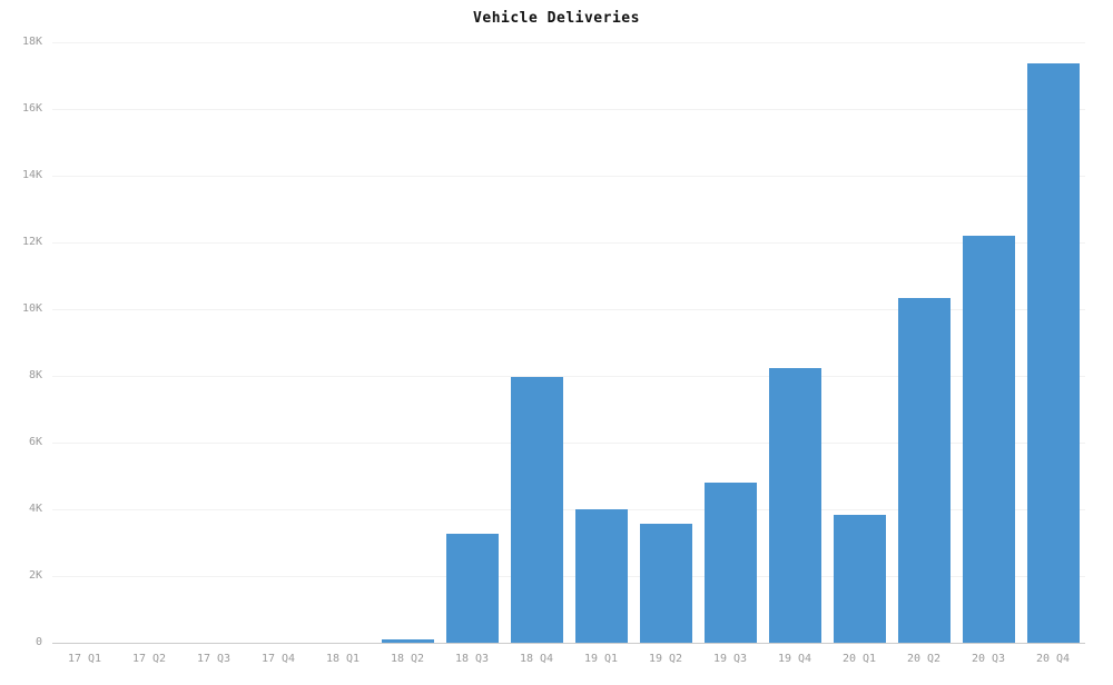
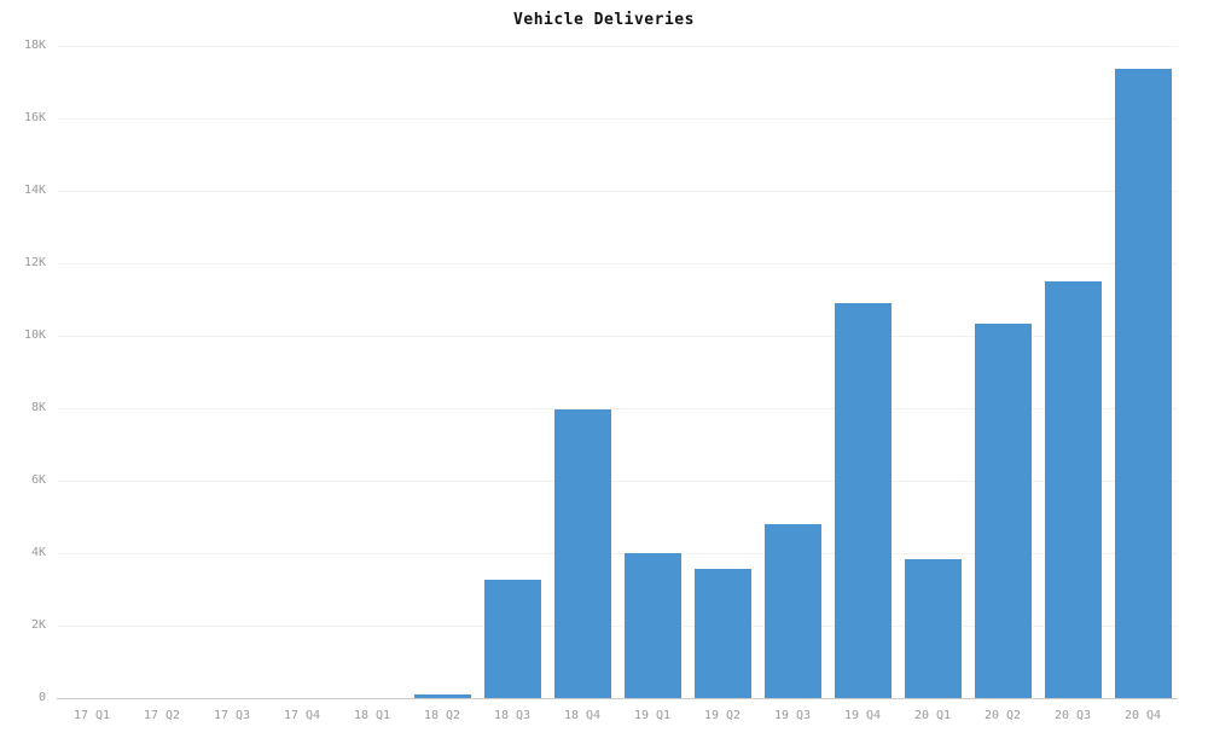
19 Q4: 8.2K -> 10.9K
20 Q3: 12.2K -> 11.5K
